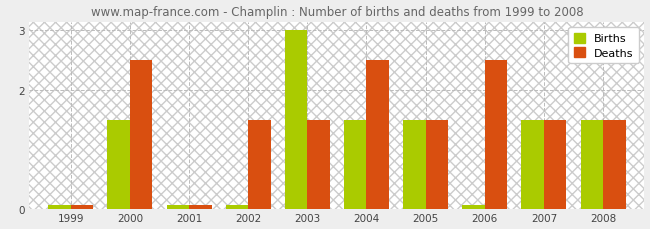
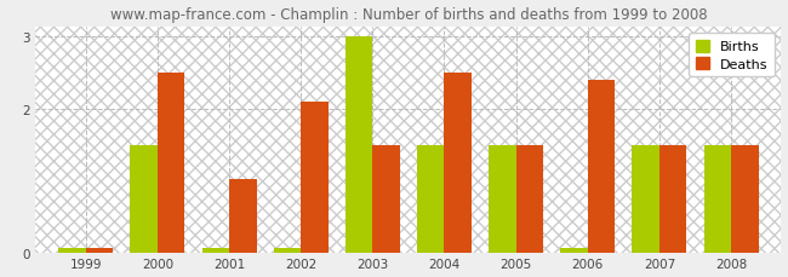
Deaths/2001: 0.08 -> 1.02
Deaths/2002: 1.50 -> 2.10
Deaths/2006: 2.50 -> 2.40
